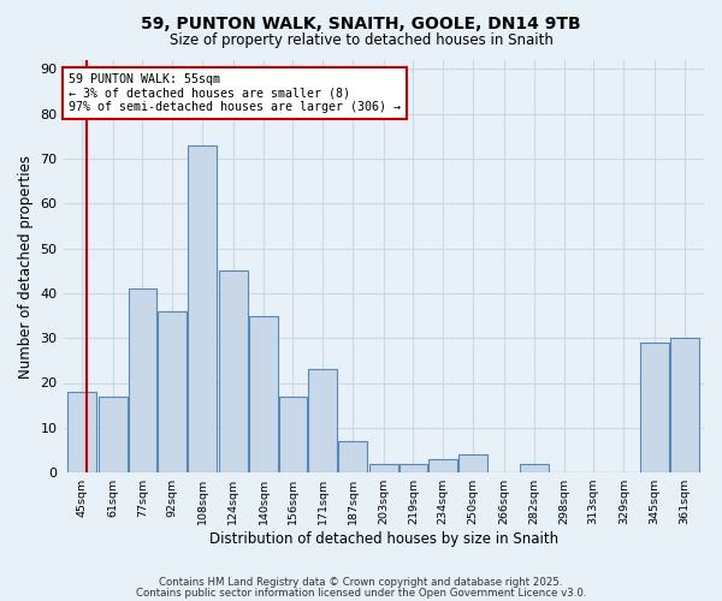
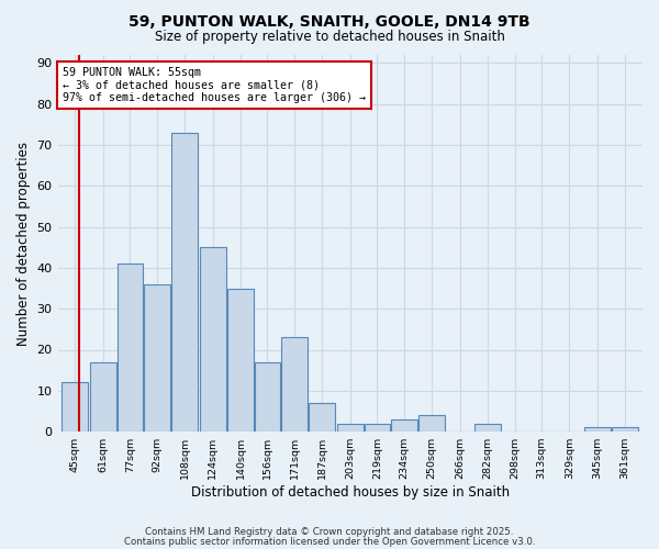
45sqm: 18 -> 12
345sqm: 29 -> 1
361sqm: 30 -> 1
